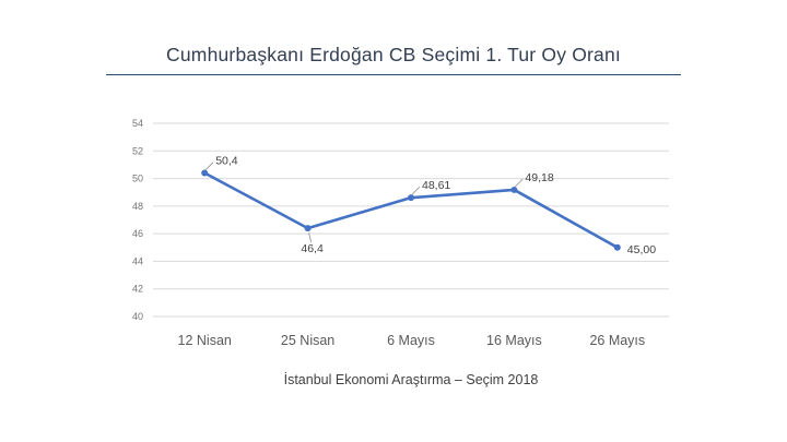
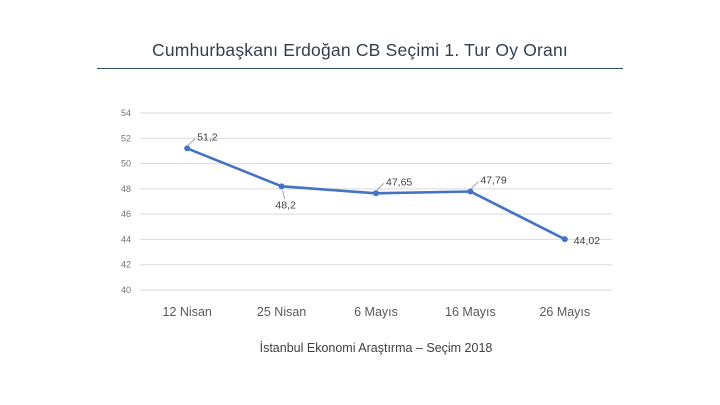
12 Nisan: 50,4 -> 51,2
25 Nisan: 46,4 -> 48,2
6 Mayıs: 48,61 -> 47,65
16 Mayıs: 49,18 -> 47,79
26 Mayıs: 45,00 -> 44,02
